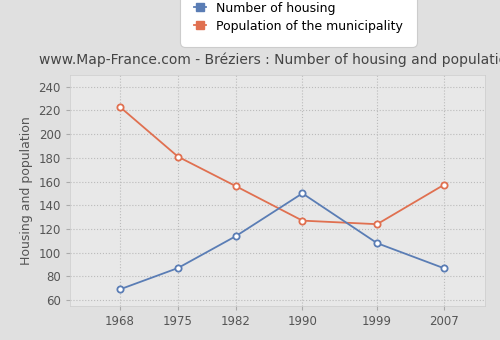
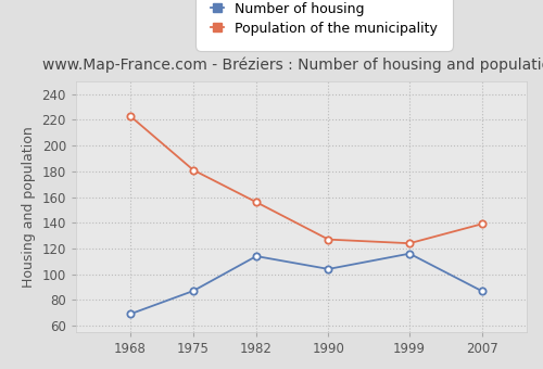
Number of housing/1990: 150 -> 104
Number of housing/1999: 108 -> 116
Population of the municipality/2007: 157 -> 139
